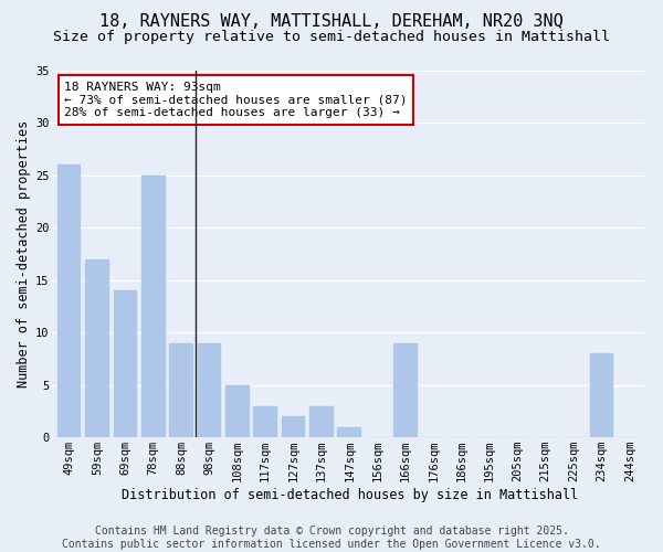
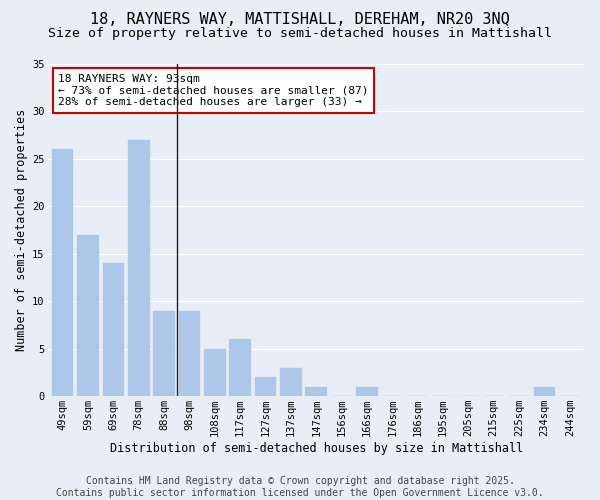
78sqm: 25 -> 27
117sqm: 3 -> 6
166sqm: 9 -> 1
234sqm: 8 -> 1
